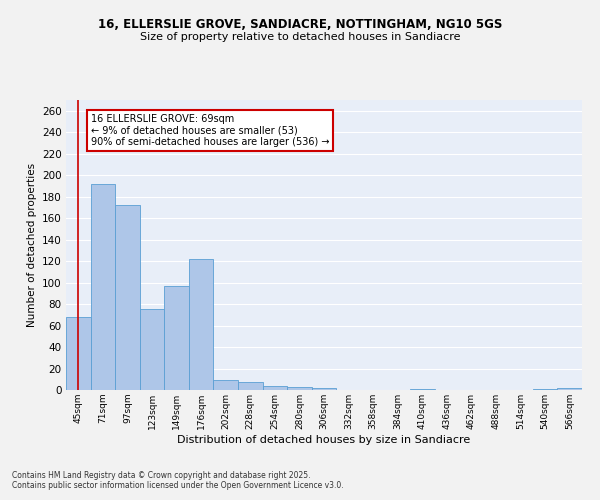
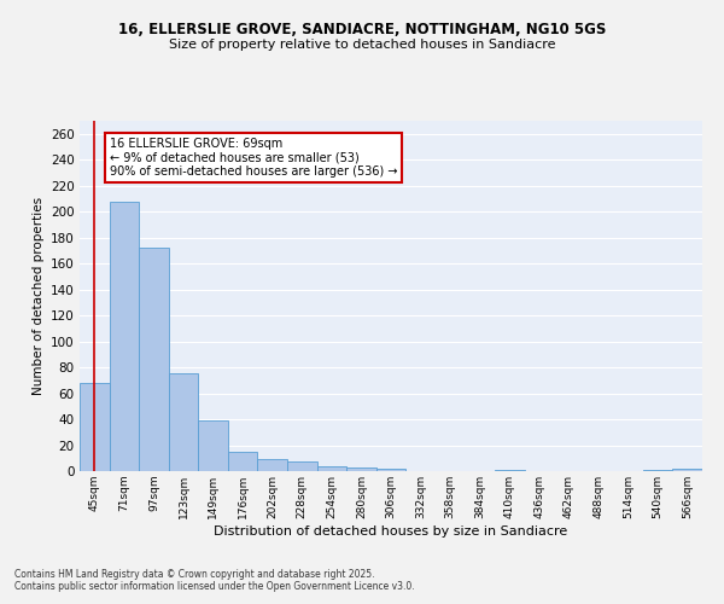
71sqm: 192 -> 208
149sqm: 97 -> 39
176sqm: 122 -> 15
